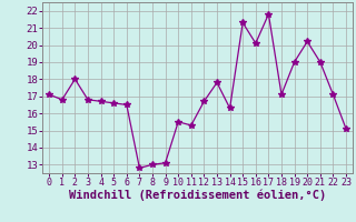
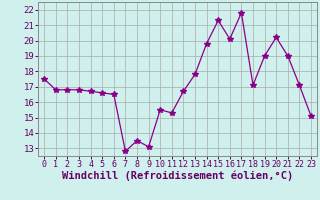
0: 17.1 -> 17.5
2: 18.0 -> 16.8
8: 13.0 -> 13.5
14: 16.3 -> 19.8
